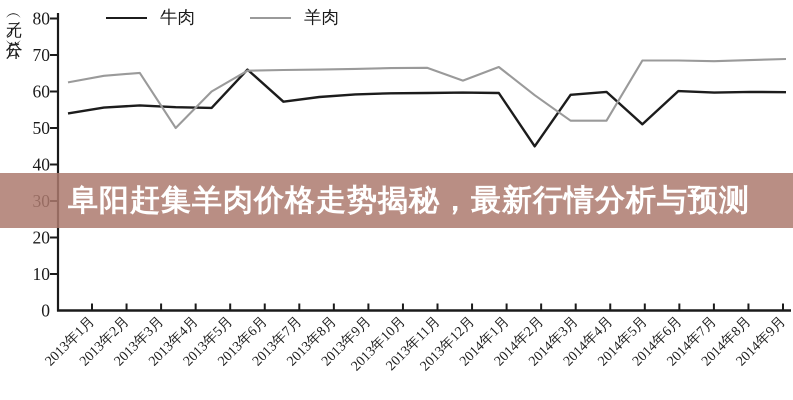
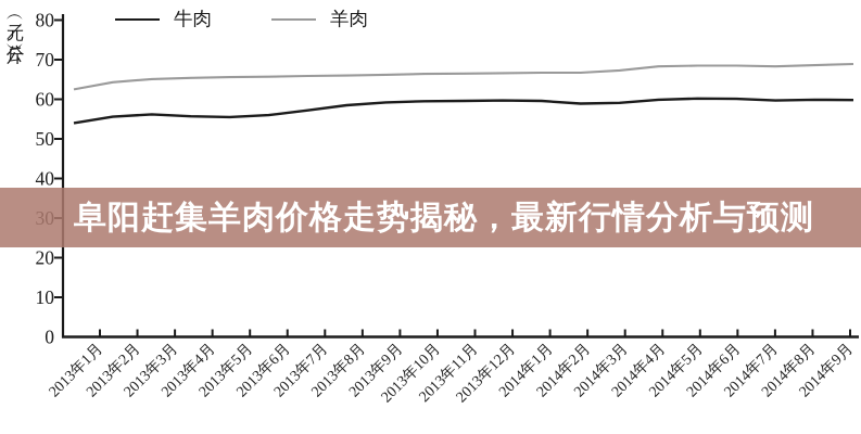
羊肉/2013年4月: 50 -> 65
羊肉/2013年5月: 60 -> 66
牛肉/2013年6月: 66 -> 56
羊肉/2013年12月: 63 -> 67
牛肉/2014年2月: 45 -> 59
羊肉/2014年2月: 59 -> 67
羊肉/2014年3月: 52 -> 67
羊肉/2014年4月: 52 -> 68
牛肉/2014年5月: 51 -> 60
